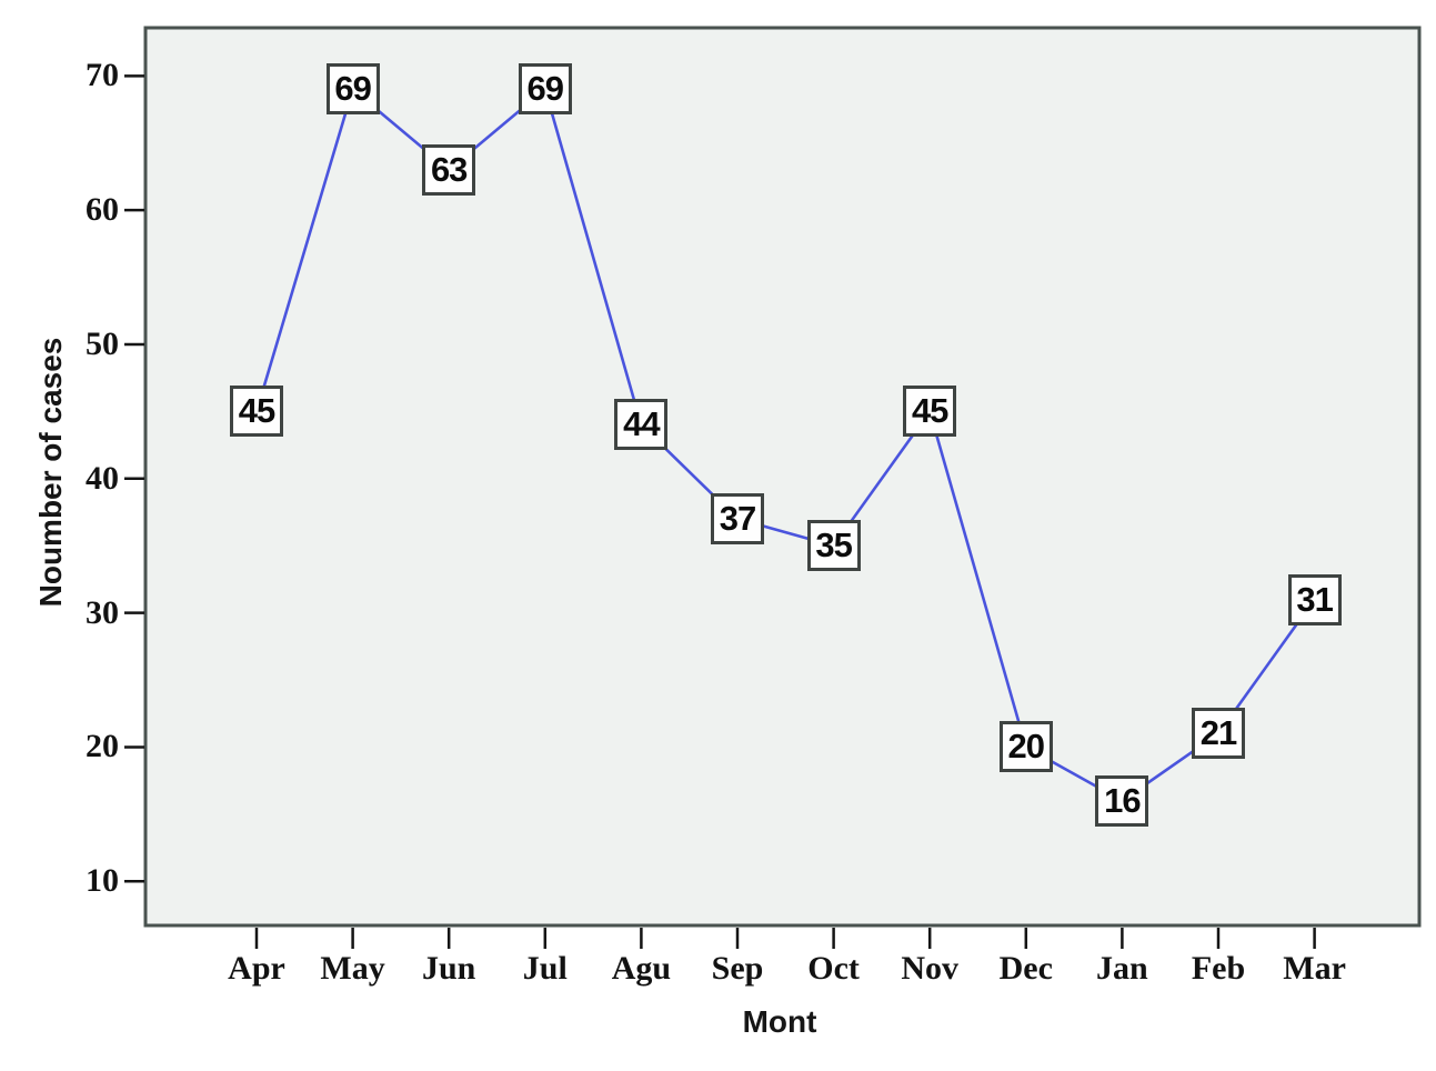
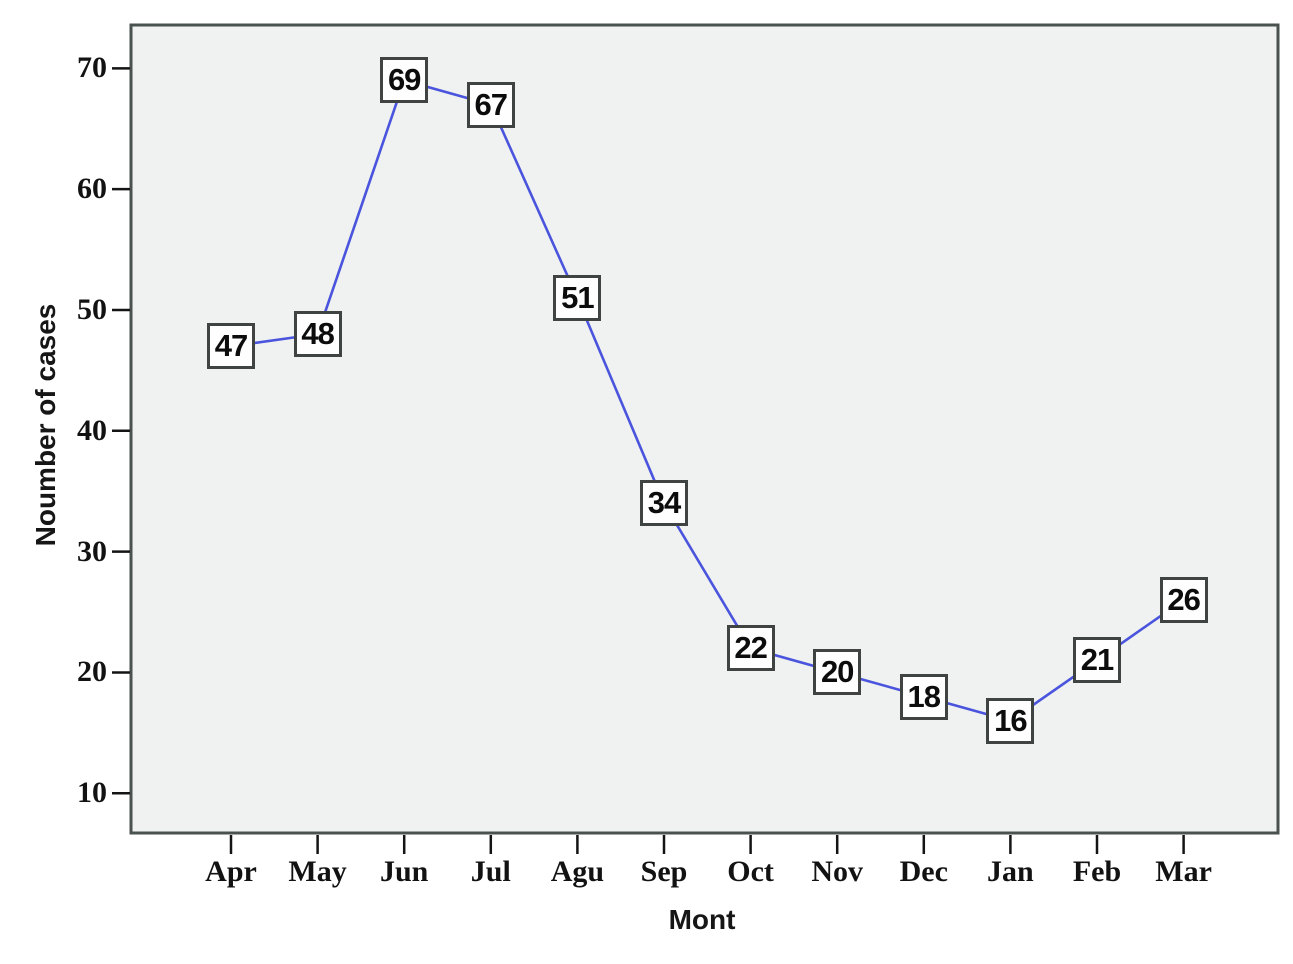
Apr: 45 -> 47
May: 69 -> 48
Jun: 63 -> 69
Jul: 69 -> 67
Agu: 44 -> 51
Sep: 37 -> 34
Oct: 35 -> 22
Nov: 45 -> 20
Dec: 20 -> 18
Mar: 31 -> 26
